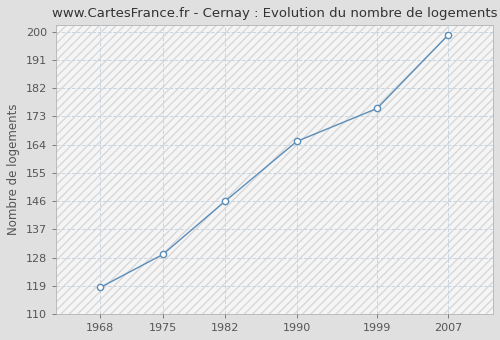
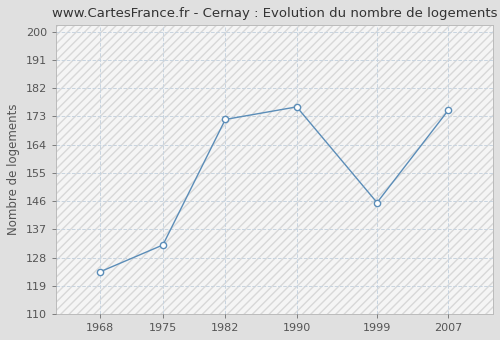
1968: 118.5 -> 123.5
1975: 129.0 -> 132.0
1982: 146.0 -> 172.0
1990: 165.0 -> 176.0
1999: 175.5 -> 145.5
2007: 199.0 -> 175.0
